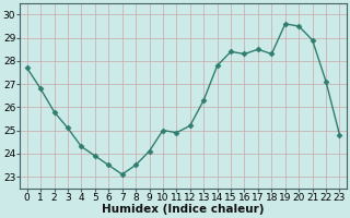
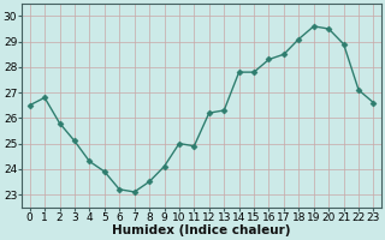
0: 27.7 -> 26.5
6: 23.5 -> 23.2
12: 25.2 -> 26.2
15: 28.4 -> 27.8
18: 28.3 -> 29.1
23: 24.8 -> 26.6
